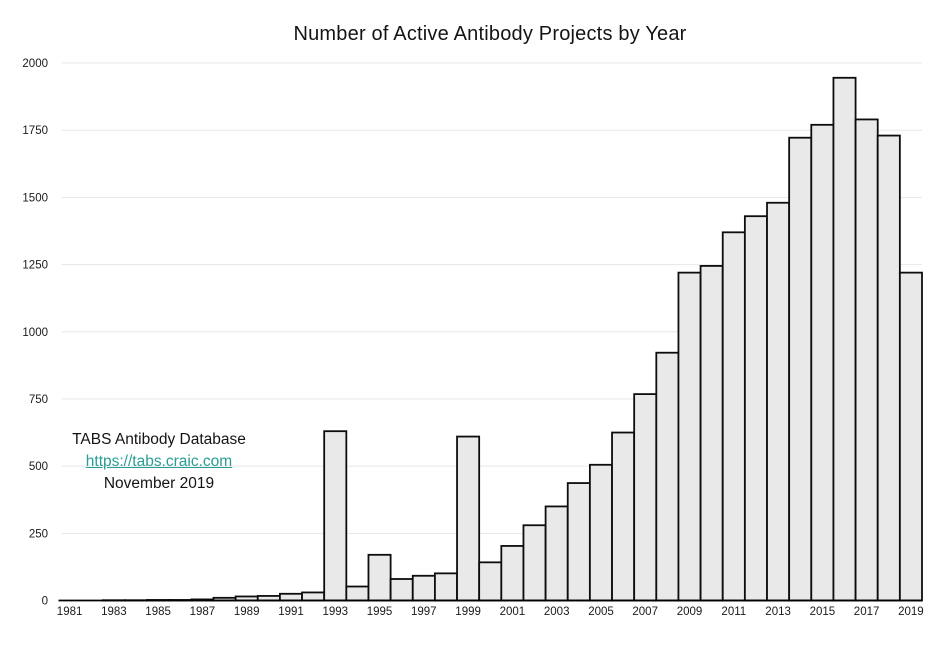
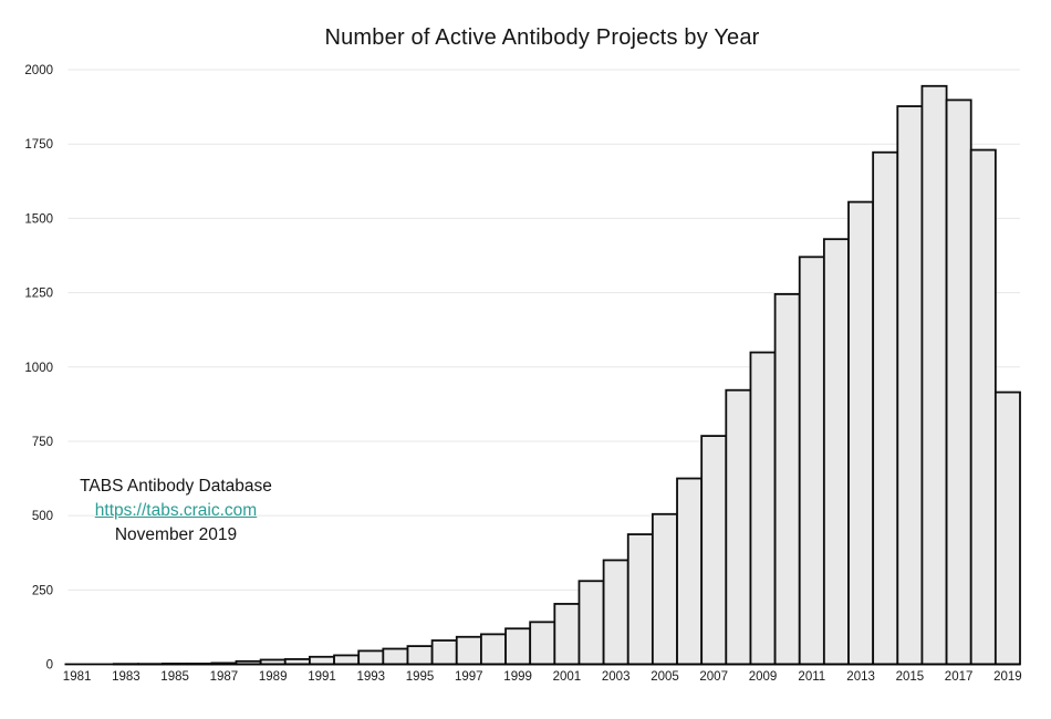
1993: 630 -> 40
1995: 170 -> 60
1999: 610 -> 120
2009: 1220 -> 1050
2013: 1480 -> 1560
2015: 1770 -> 1880
2017: 1790 -> 1900
2019: 1220 -> 920
